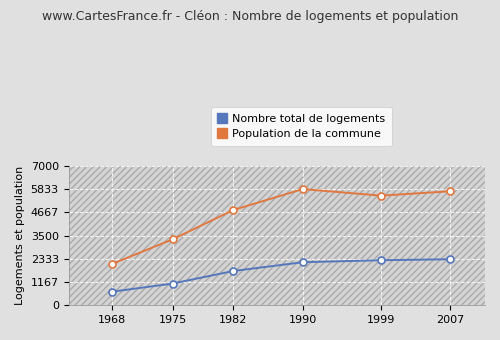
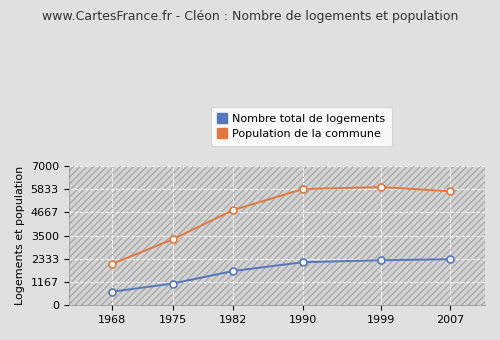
Population de la commune/1999: 5500 -> 5900
